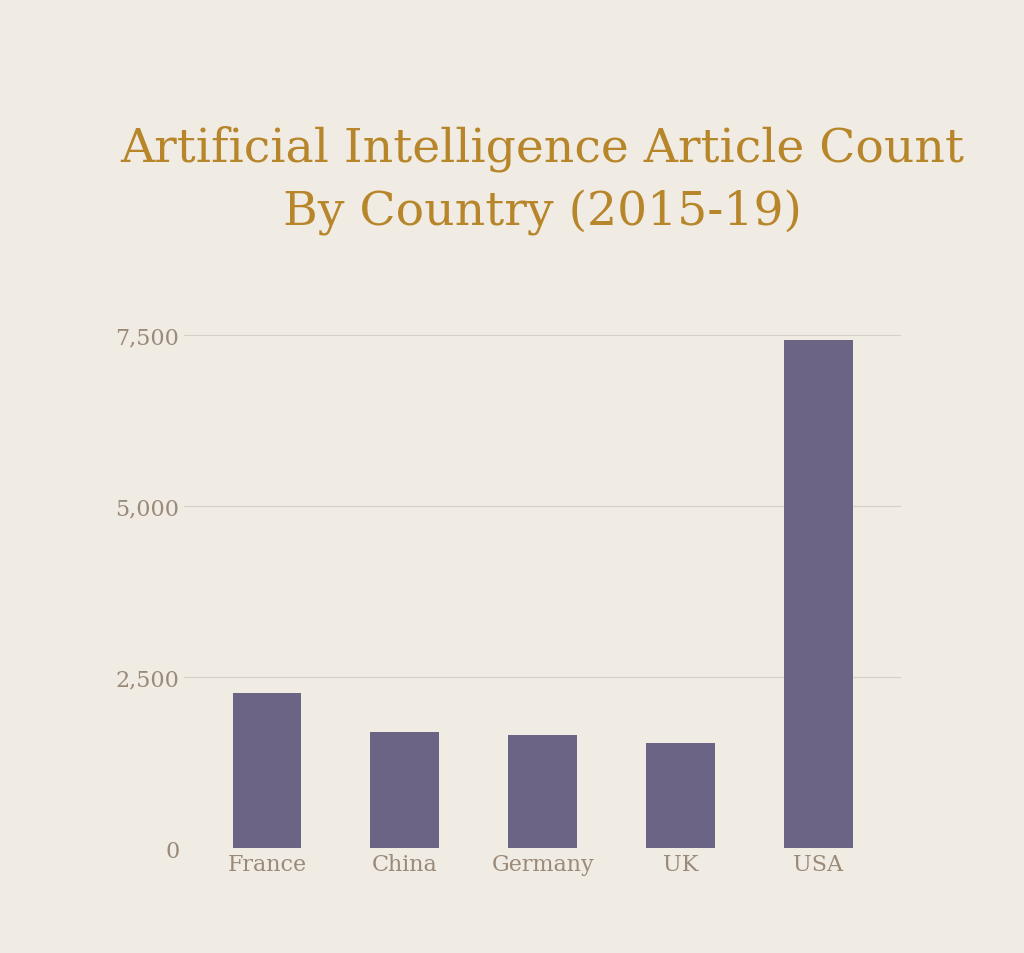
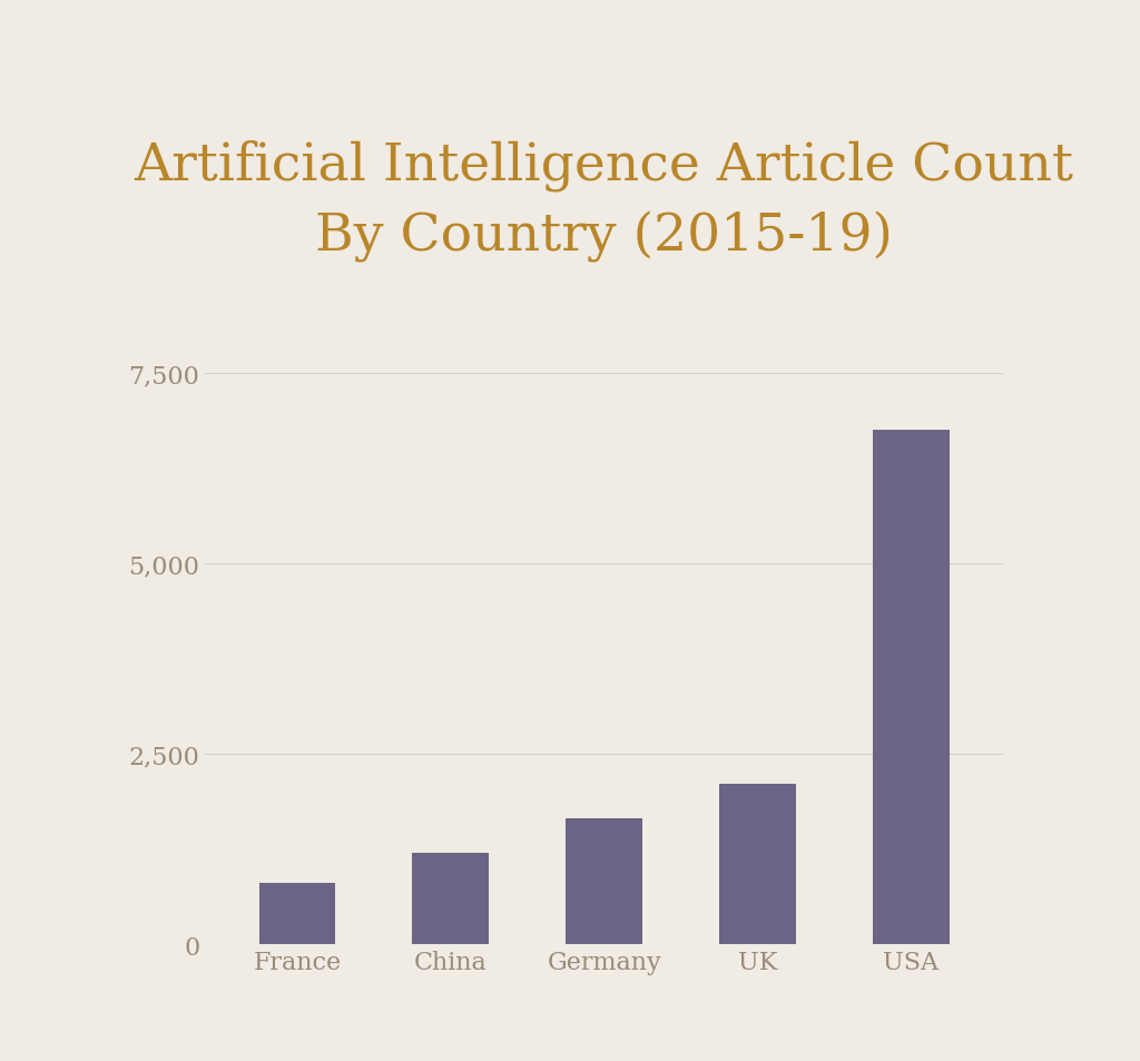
France: 2,260 -> 800
China: 1,700 -> 1,200
UK: 1,540 -> 2,100
USA: 7,420 -> 6,750
